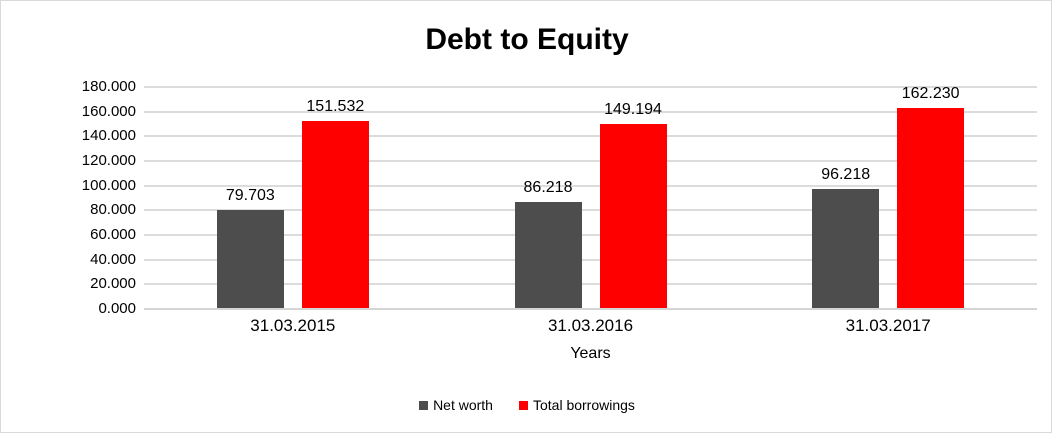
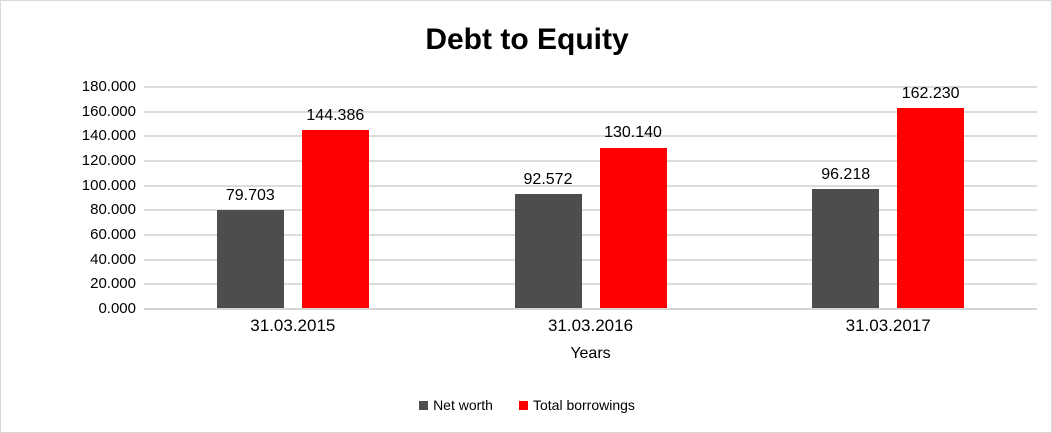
Total borrowings/31.03.2015: 151.532 -> 144.386
Net worth/31.03.2016: 86.218 -> 92.572
Total borrowings/31.03.2016: 149.194 -> 130.140
